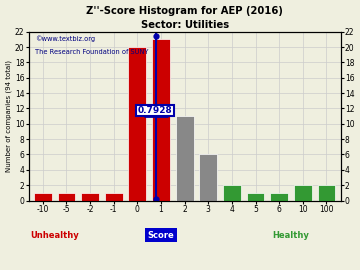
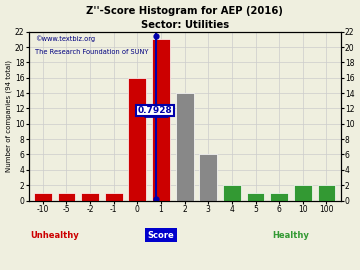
0: 20 -> 16
2: 11 -> 14
